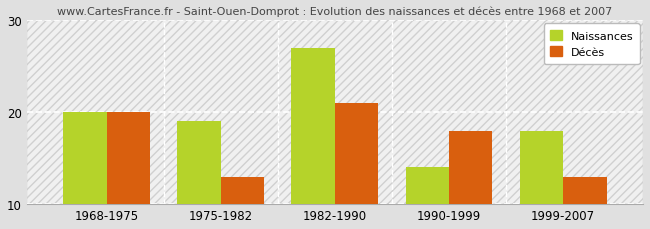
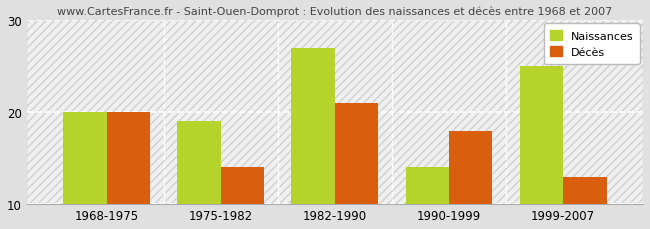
Décès/1975-1982: 13 -> 14
Naissances/1999-2007: 18 -> 25
